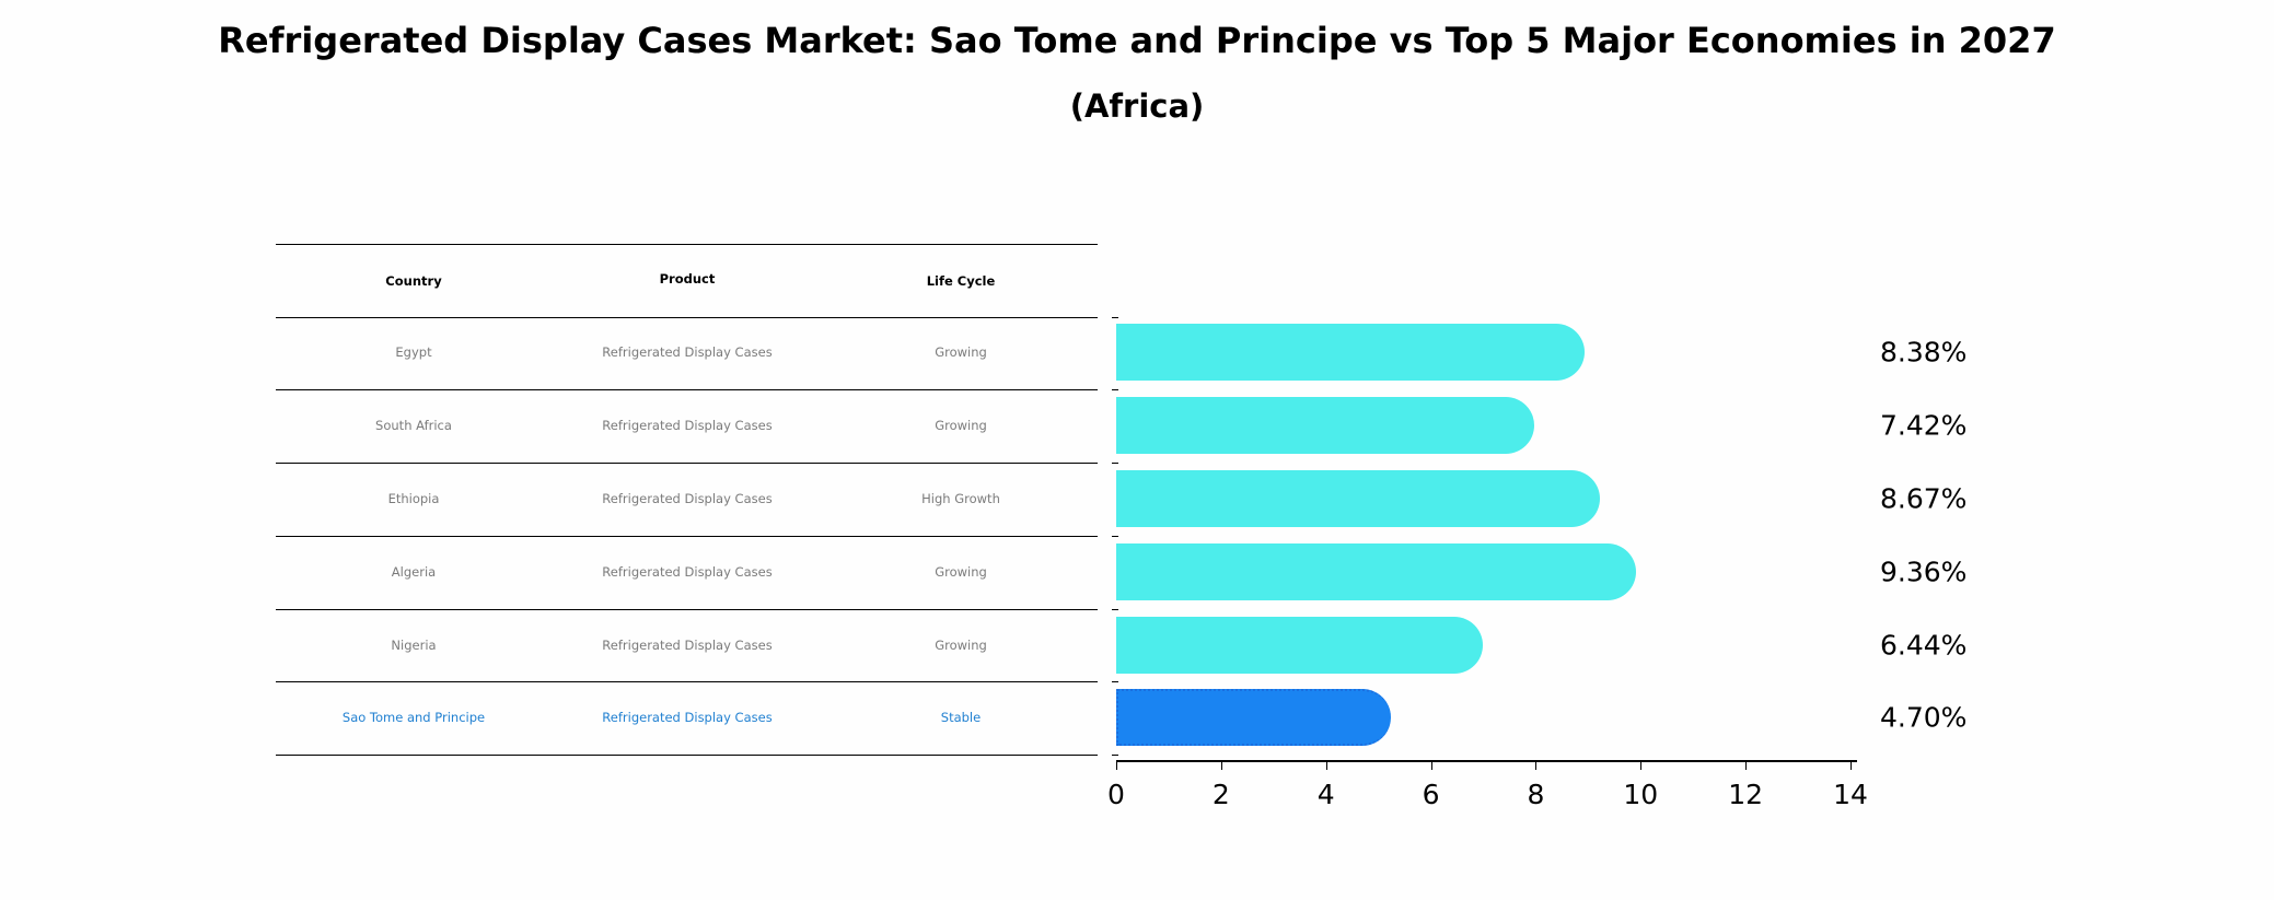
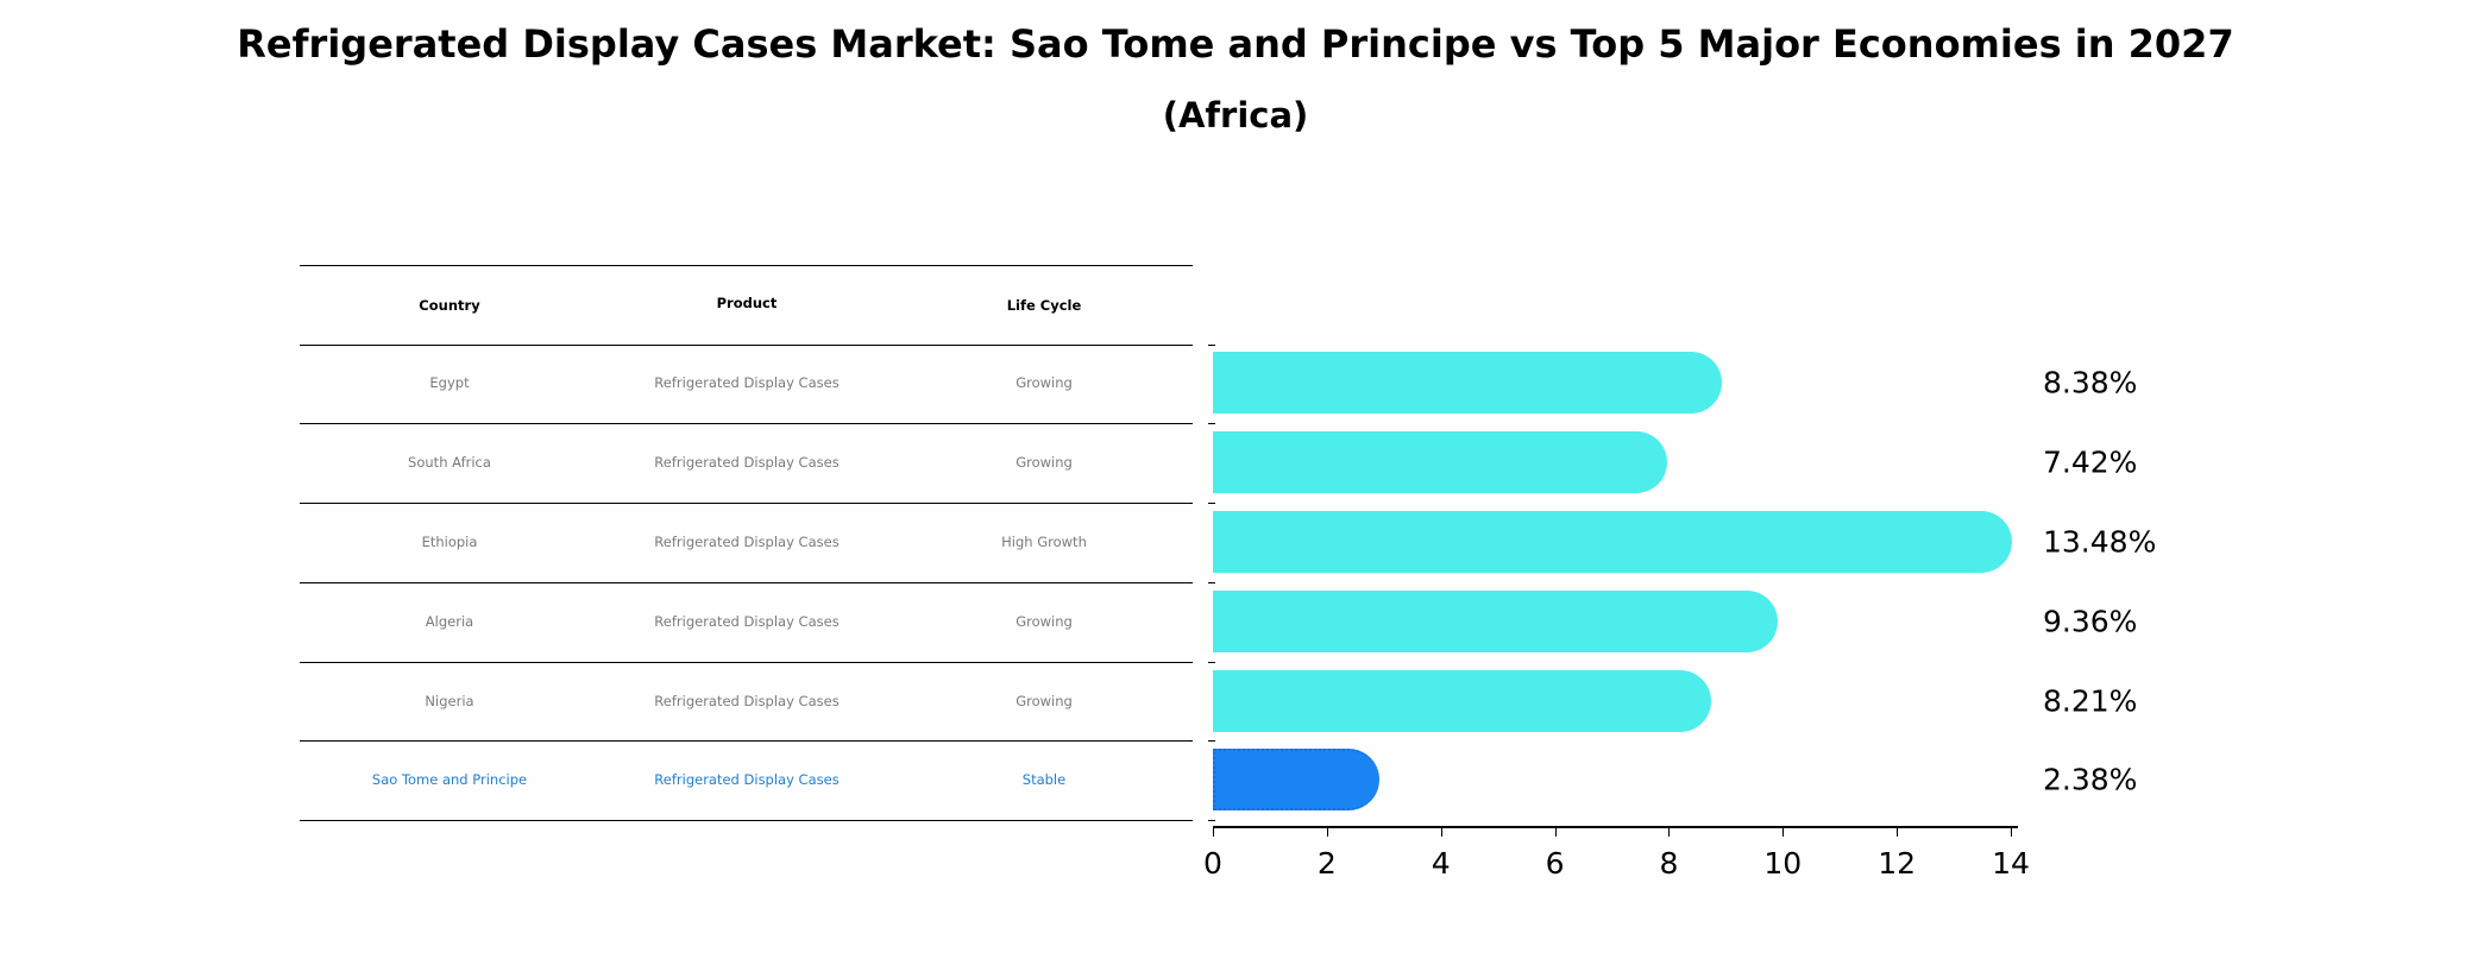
Ethiopia: 8.67% -> 13.48%
Nigeria: 6.44% -> 8.21%
Sao Tome and Principe: 4.70% -> 2.38%
